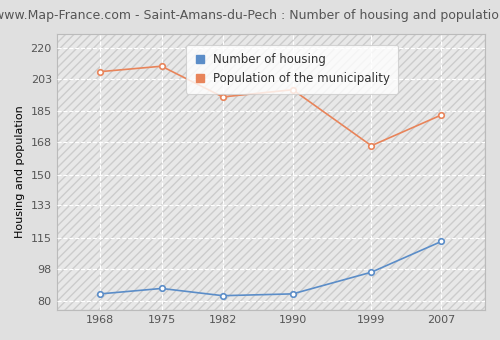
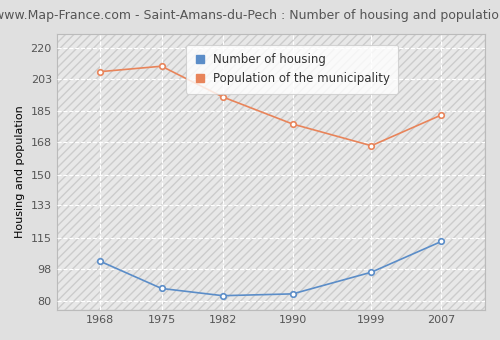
Number of housing/1968: 84 -> 102
Population of the municipality/1990: 197 -> 178
